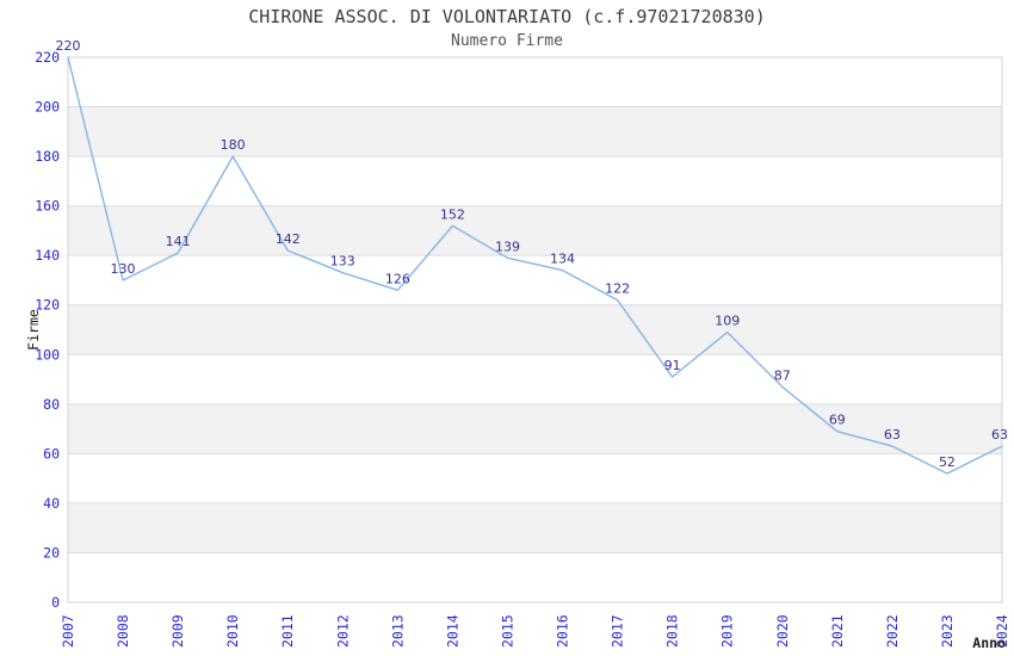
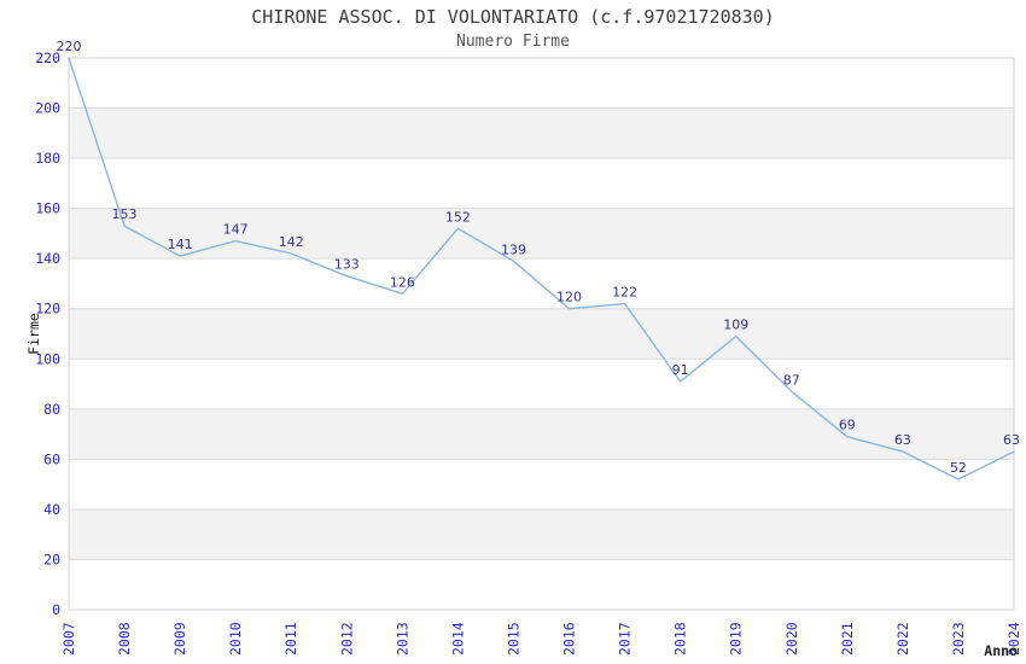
2008: 130 -> 153
2010: 180 -> 147
2016: 134 -> 120
